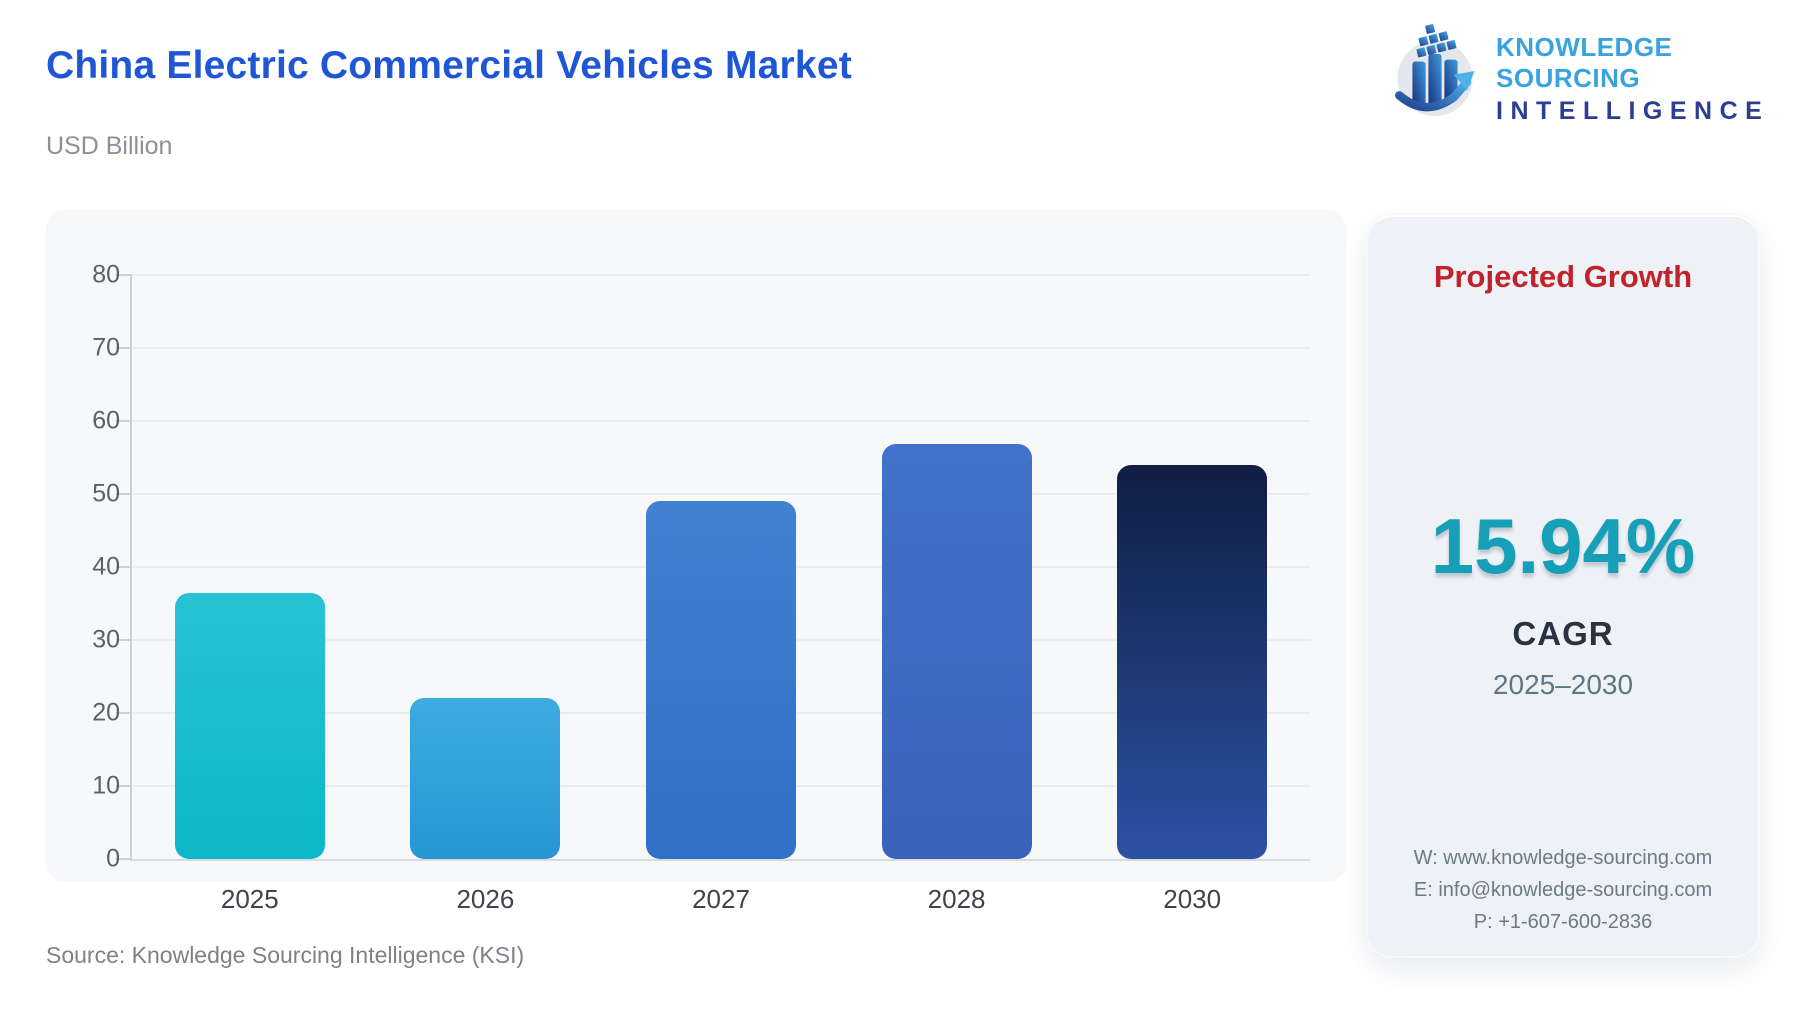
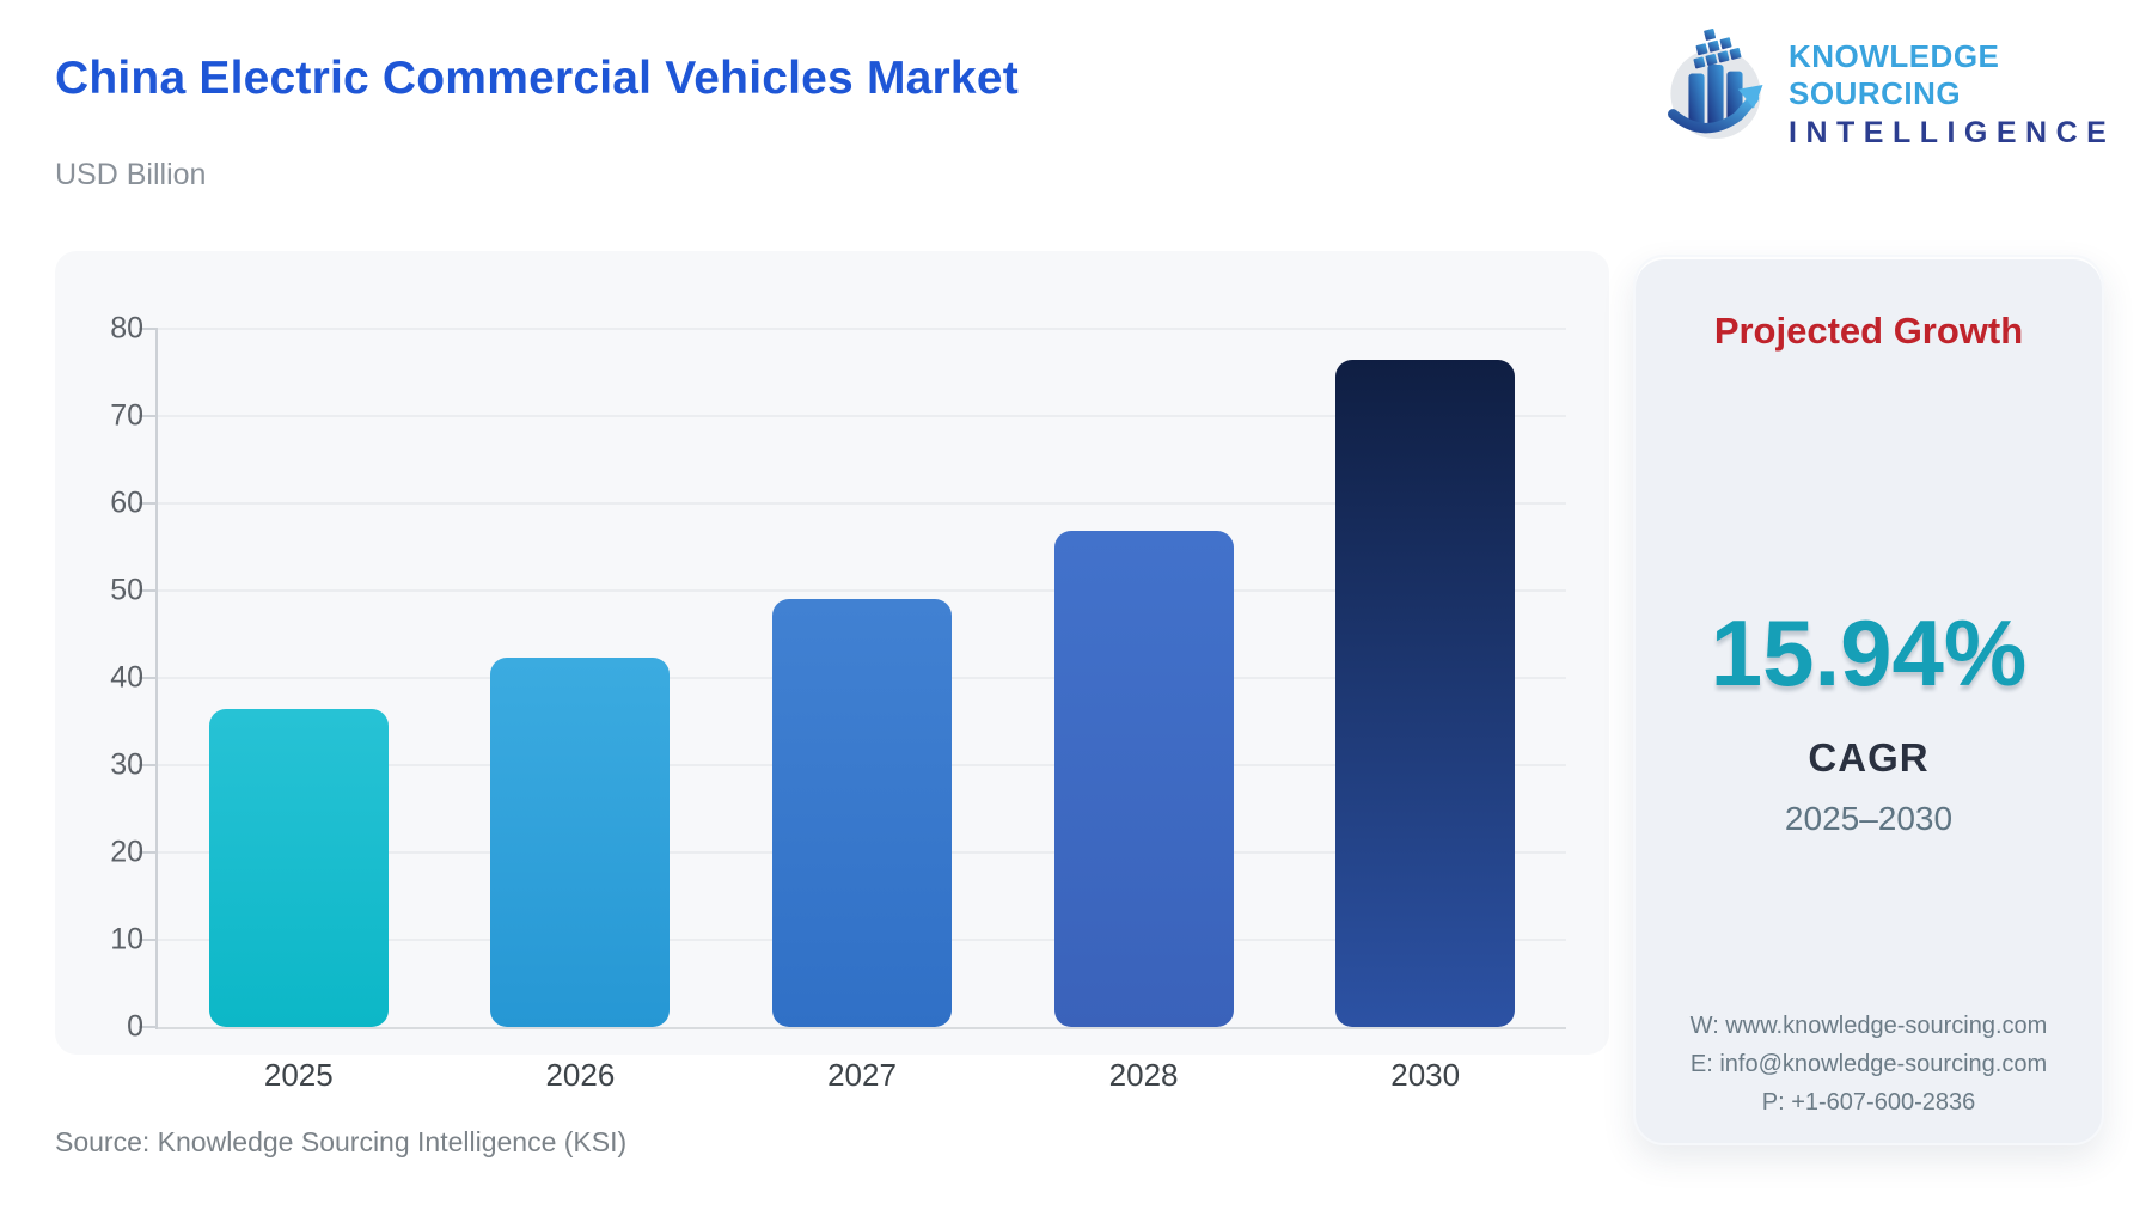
2026: 22 -> 42
2030: 54 -> 76
